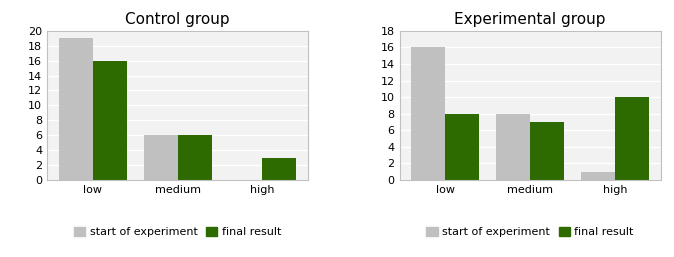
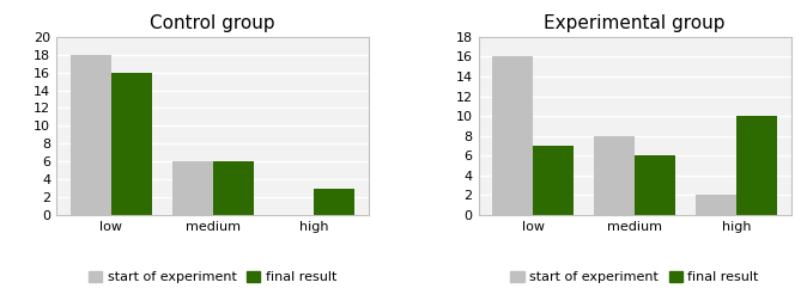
Control group/start of experiment/low: 19 -> 18
Experimental group/final result/low: 8 -> 7
Experimental group/final result/medium: 7 -> 6
Experimental group/start of experiment/high: 1 -> 2
